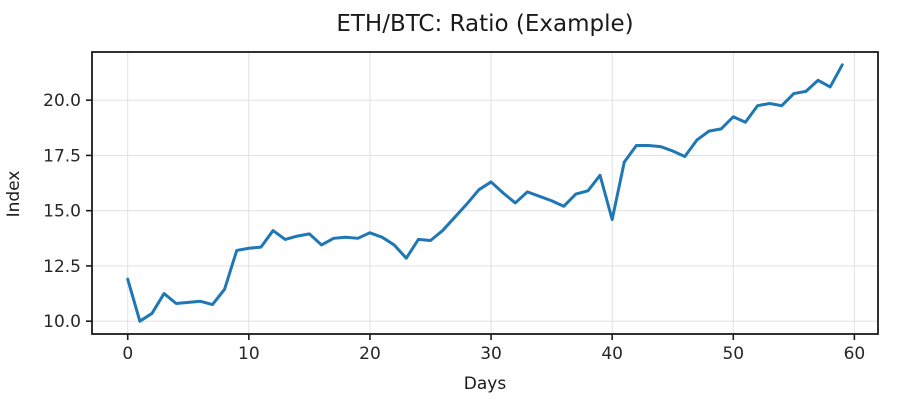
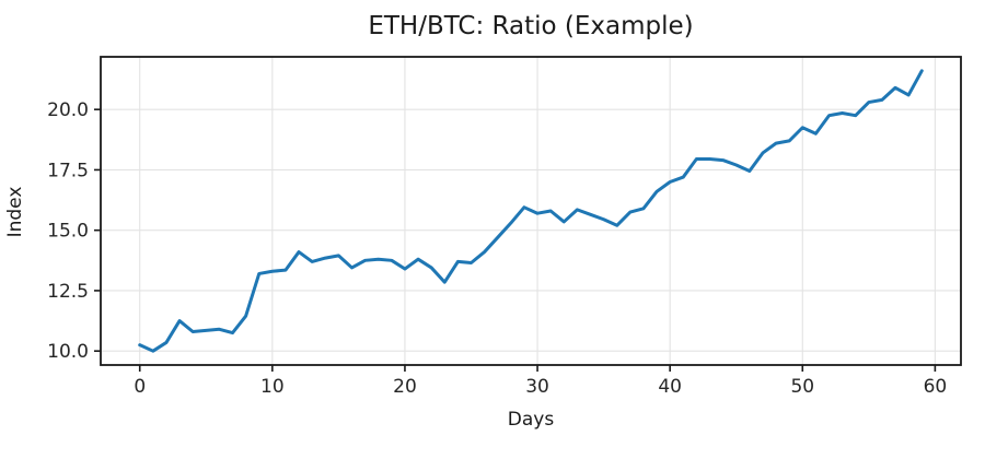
0: 11.9 -> 10.2
20: 14.0 -> 13.4
30: 16.3 -> 15.7
40: 14.6 -> 17.0
